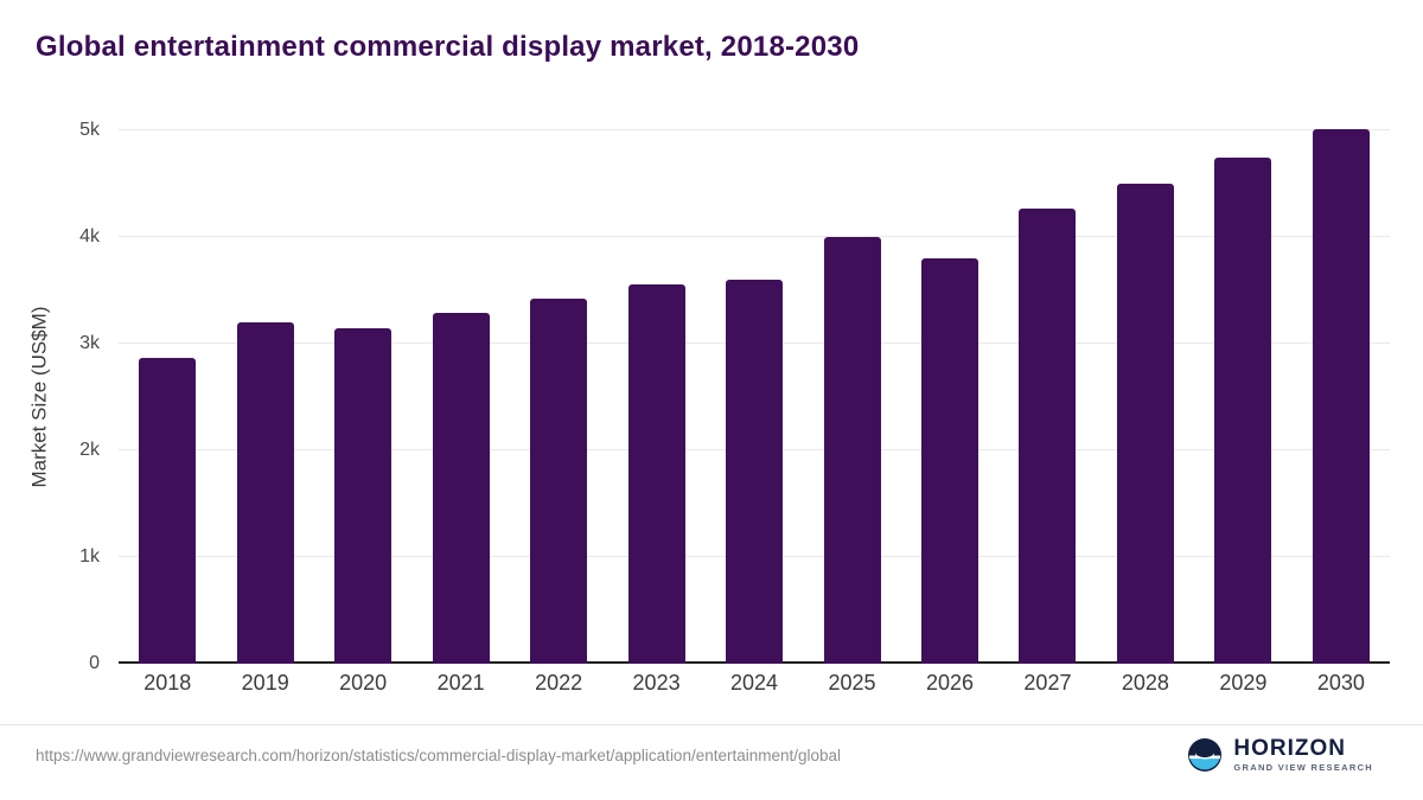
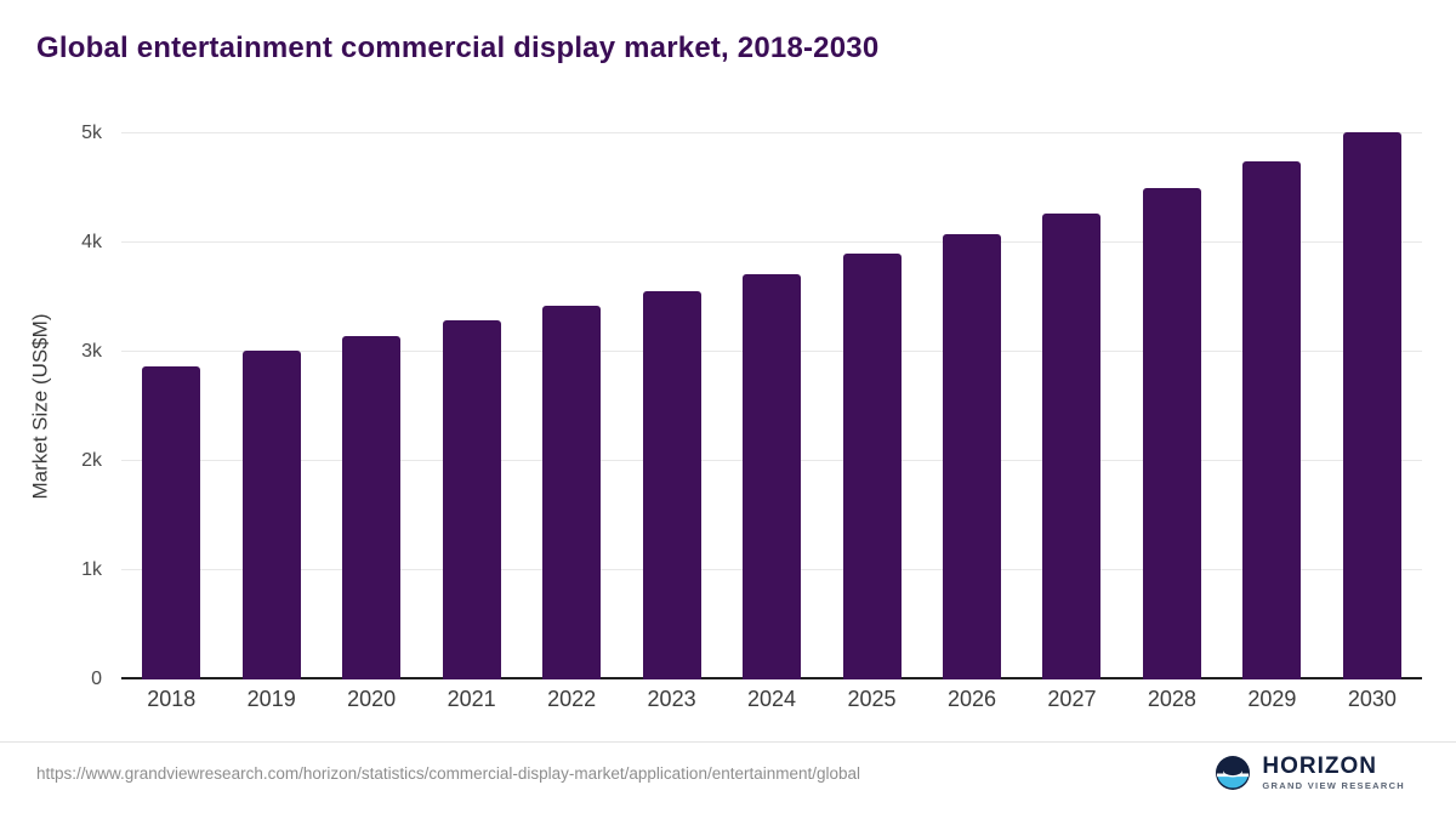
2019: 3.2k -> 3.0k
2024: 3.6k -> 3.7k
2025: 4.0k -> 3.9k
2026: 3.8k -> 4.1k
